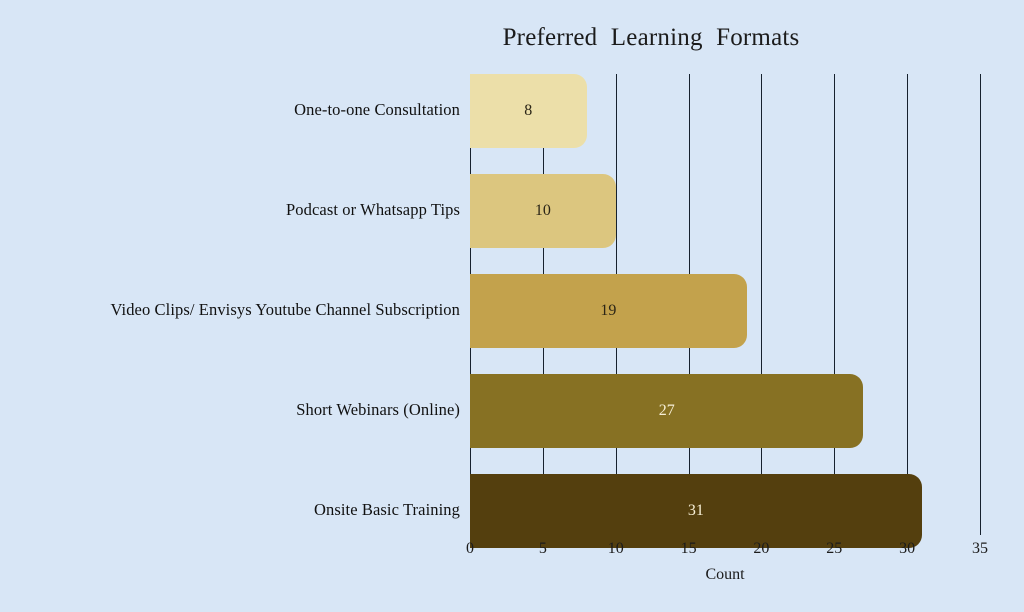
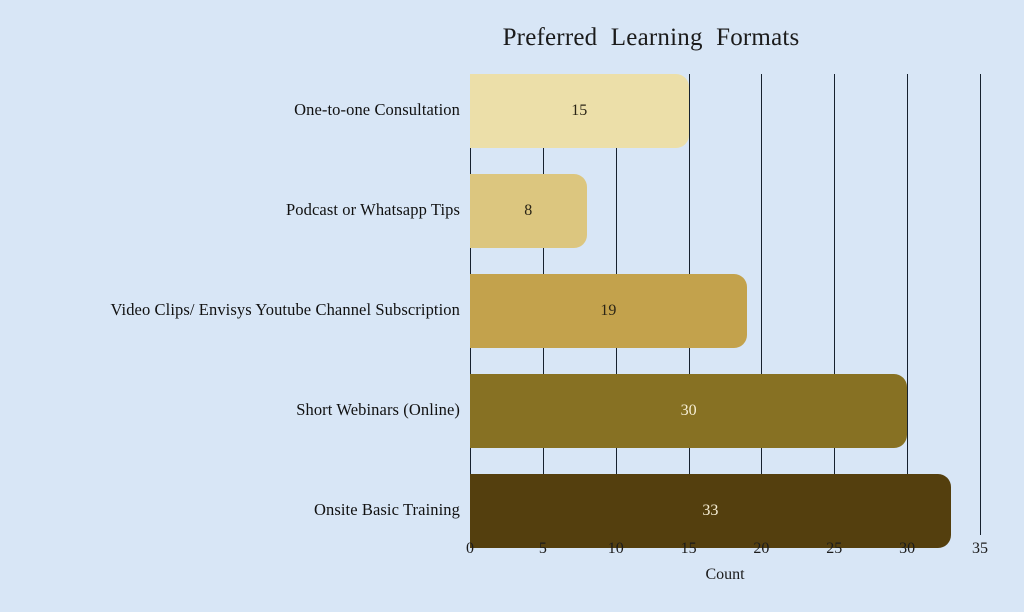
One-to-one Consultation: 8 -> 15
Podcast or Whatsapp Tips: 10 -> 8
Short Webinars (Online): 27 -> 30
Onsite Basic Training: 31 -> 33
